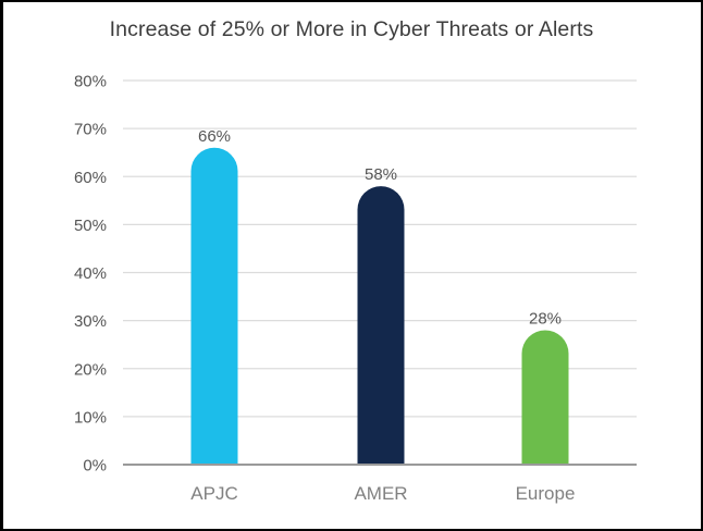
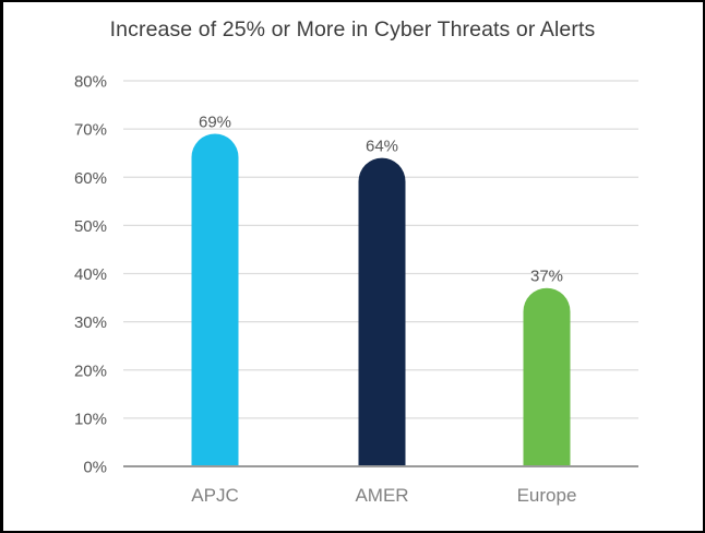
APJC: 66% -> 69%
AMER: 58% -> 64%
Europe: 28% -> 37%
